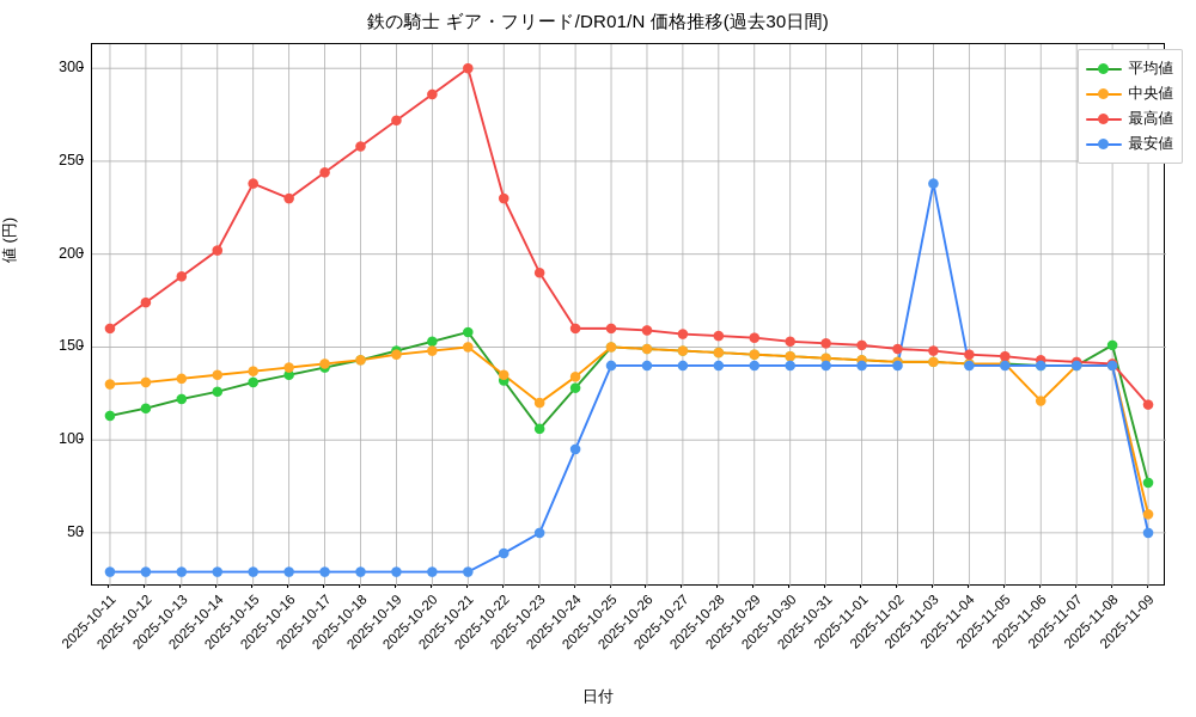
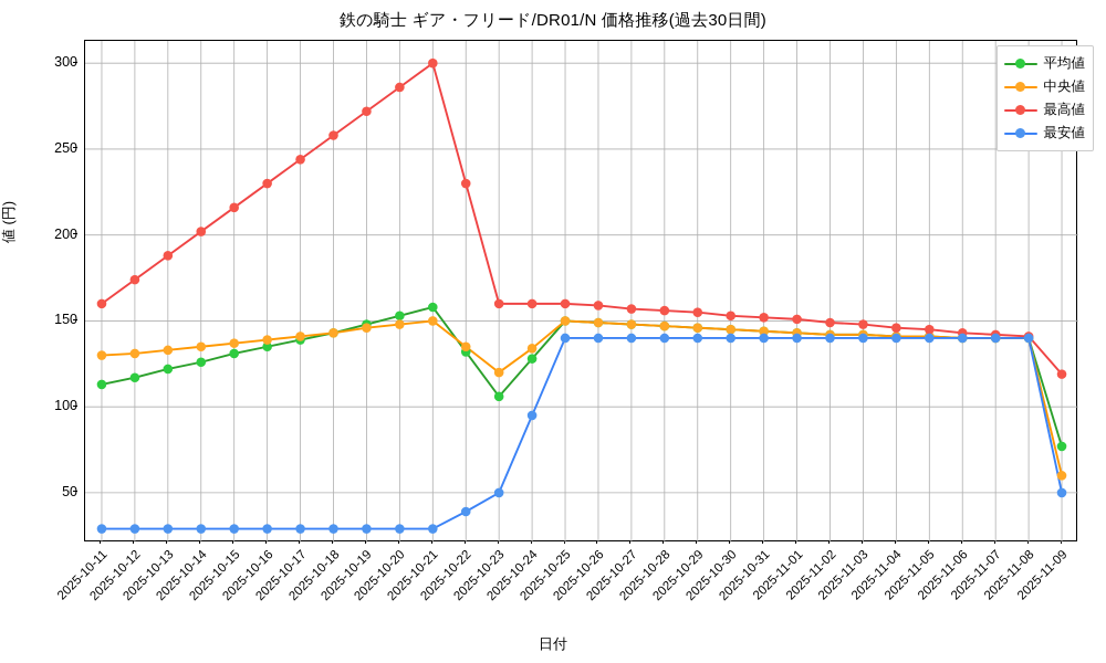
最高値/2025-10-15: 238 -> 216
最高値/2025-10-23: 190 -> 160
最安値/2025-11-03: 238 -> 140
中央値/2025-11-06: 121 -> 140
平均値/2025-11-08: 151 -> 140
